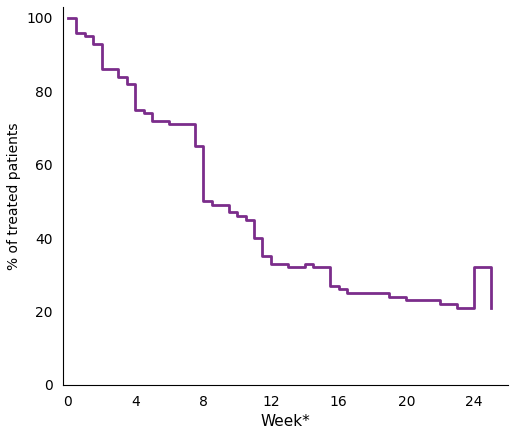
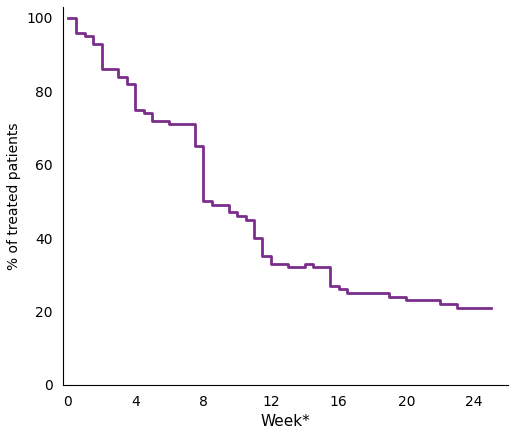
24: 32 -> 21
